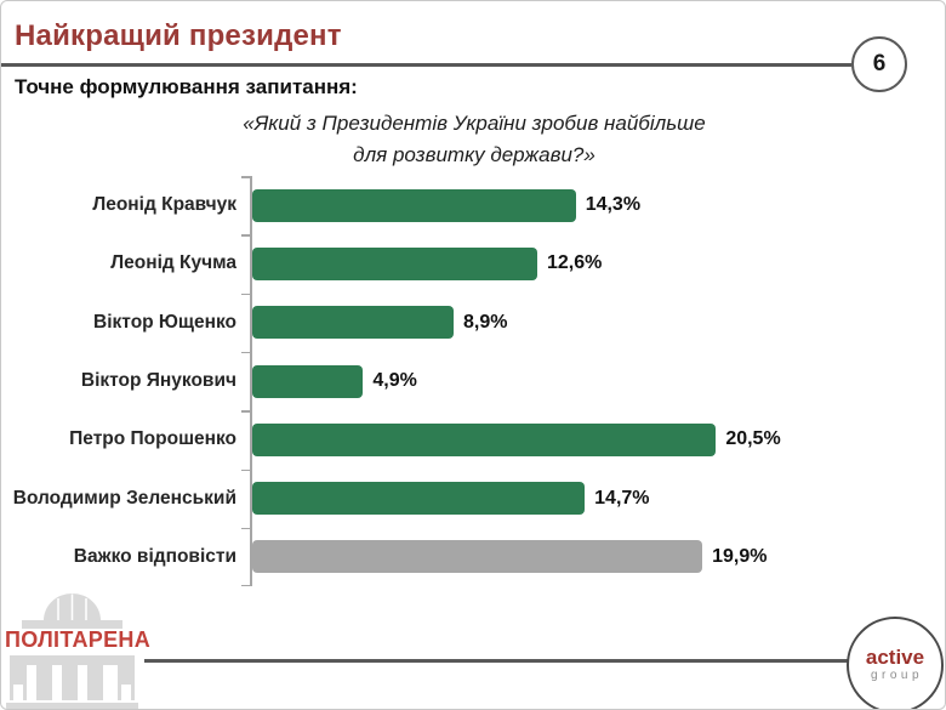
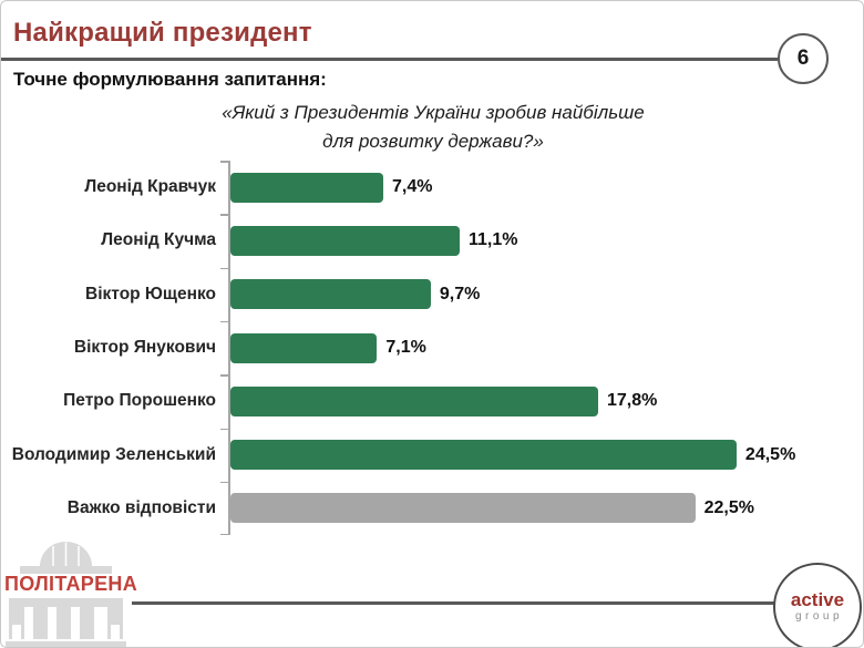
Леонід Кравчук: 14,3% -> 7,4%
Леонід Кучма: 12,6% -> 11,1%
Віктор Ющенко: 8,9% -> 9,7%
Віктор Янукович: 4,9% -> 7,1%
Петро Порошенко: 20,5% -> 17,8%
Володимир Зеленський: 14,7% -> 24,5%
Важко відповісти: 19,9% -> 22,5%
